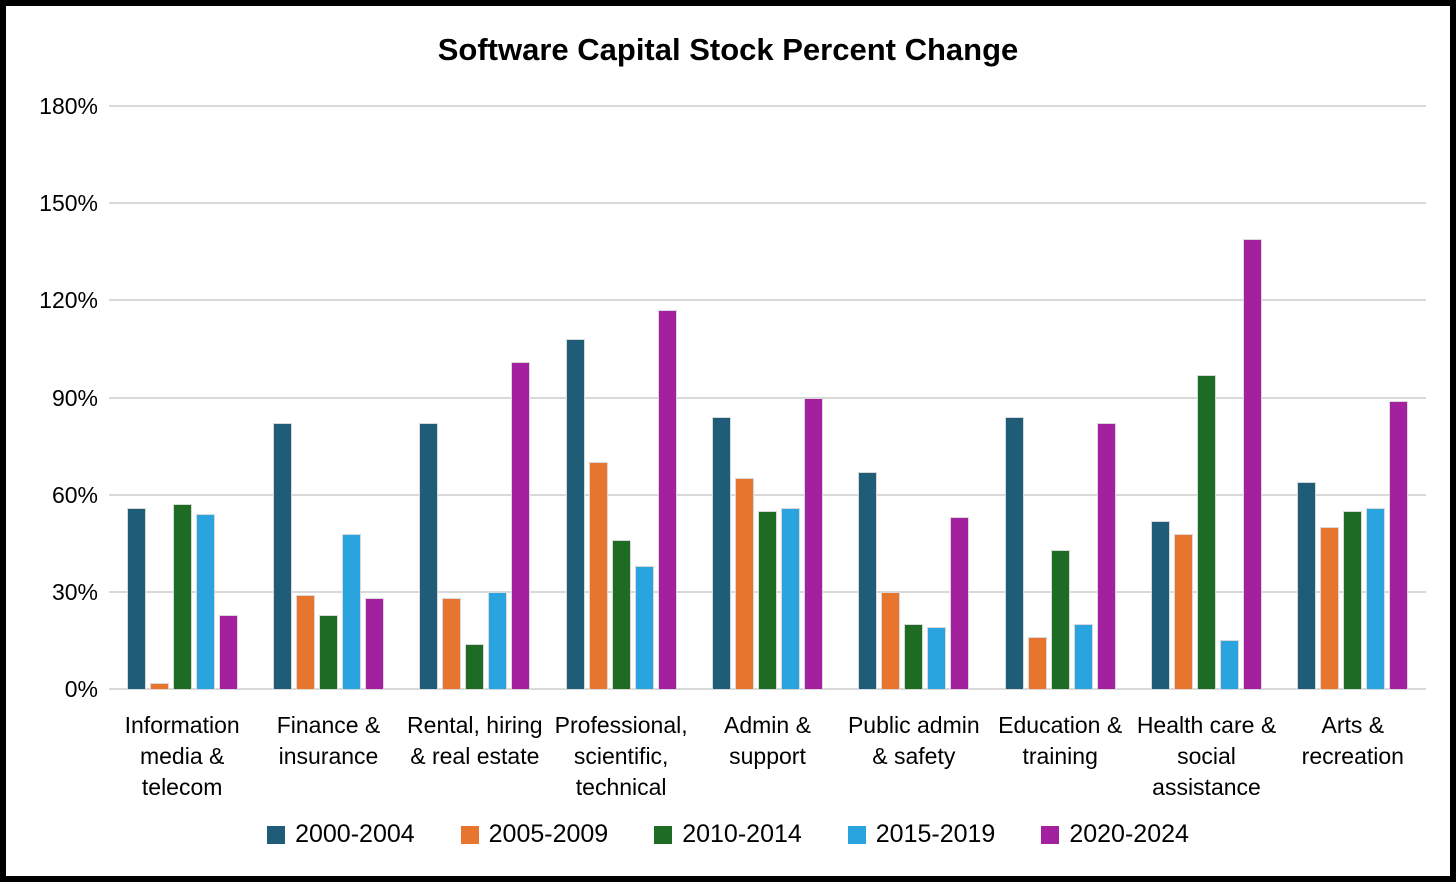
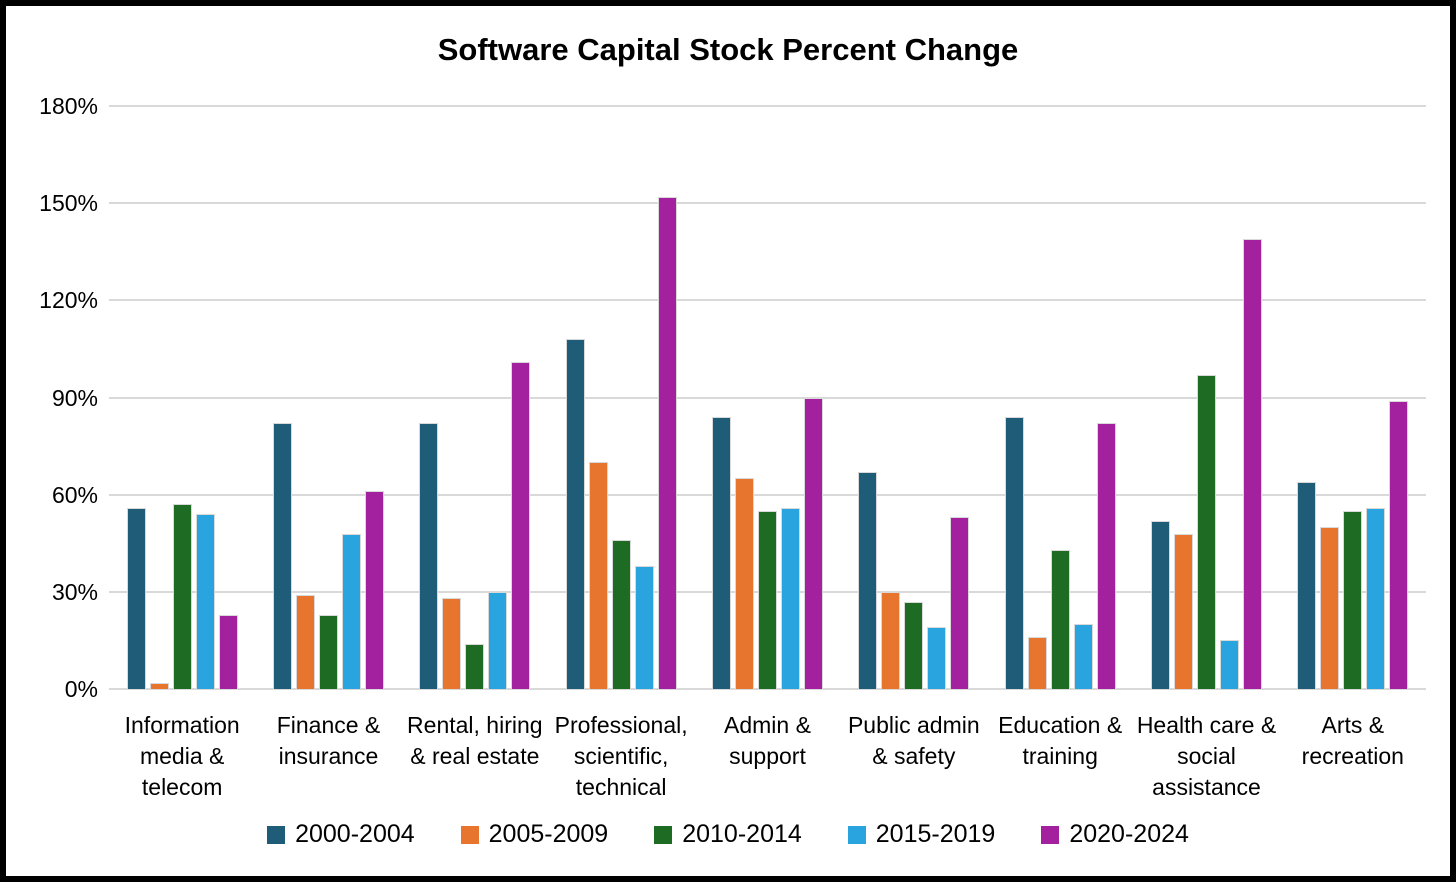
2020-2024/Finance & insurance: 28% -> 61%
2020-2024/Professional, scientific, technical: 117% -> 152%
2010-2014/Public admin & safety: 20% -> 27%
